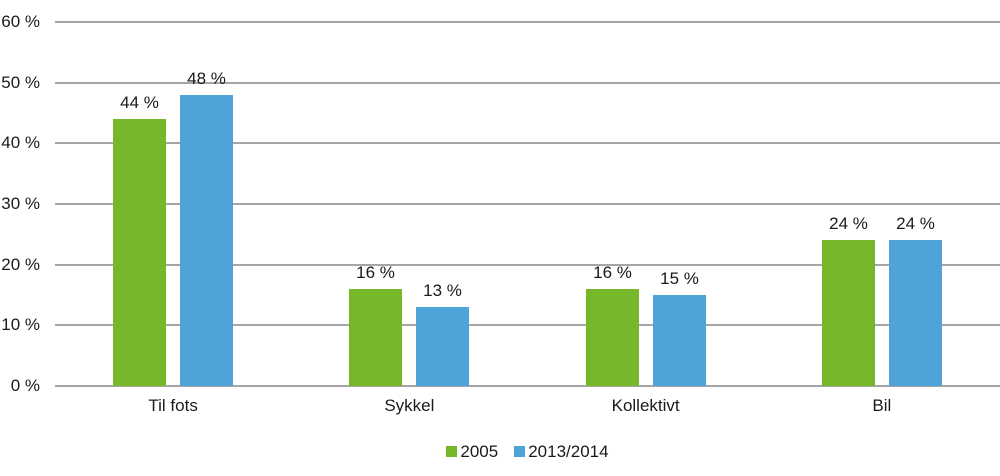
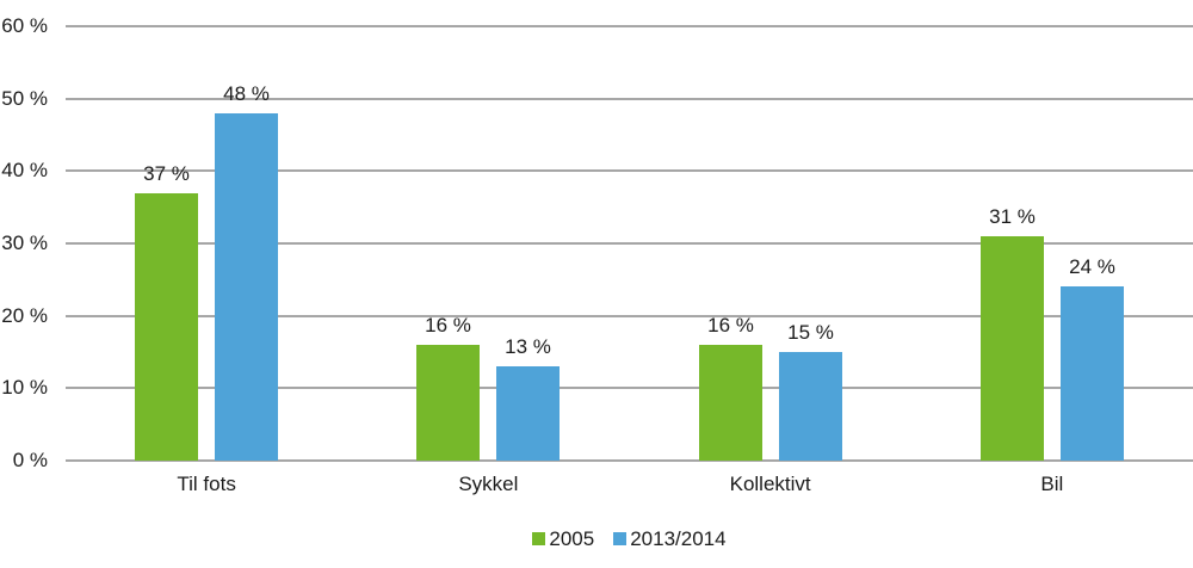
2005/Til fots: 44 -> 37
2005/Bil: 24 -> 31
